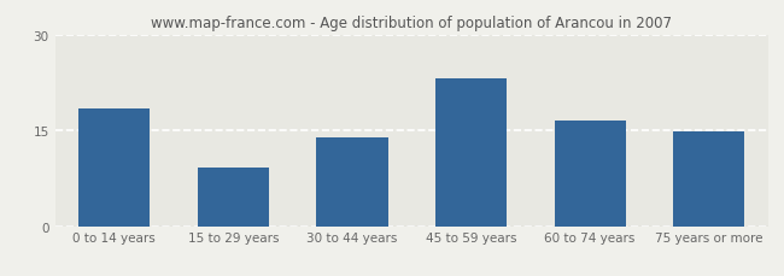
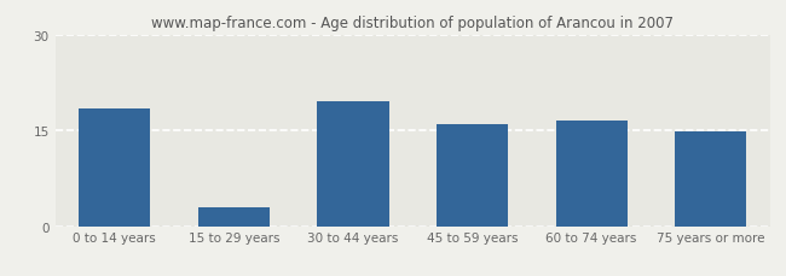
15 to 29 years: 9.2 -> 3.0
30 to 44 years: 14.0 -> 19.5
45 to 59 years: 23.2 -> 16.0
